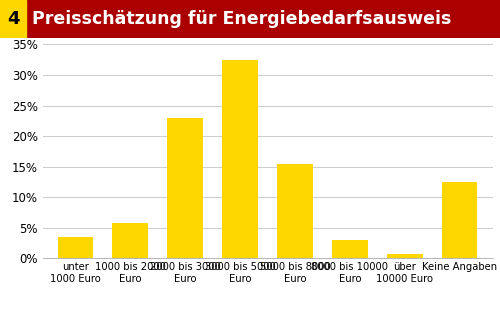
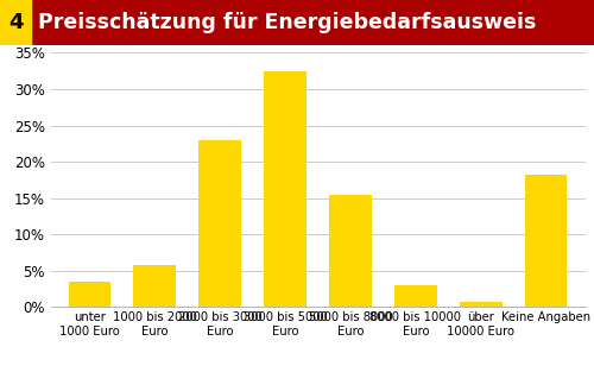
Keine Angaben: 12.5% -> 18.2%
